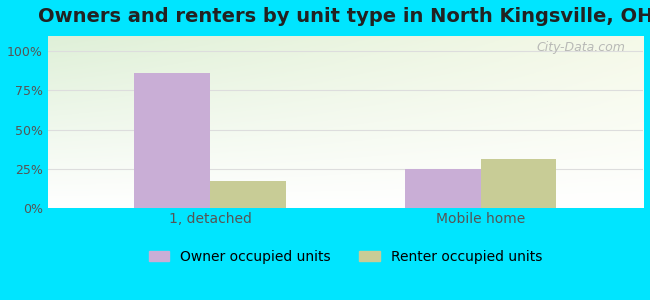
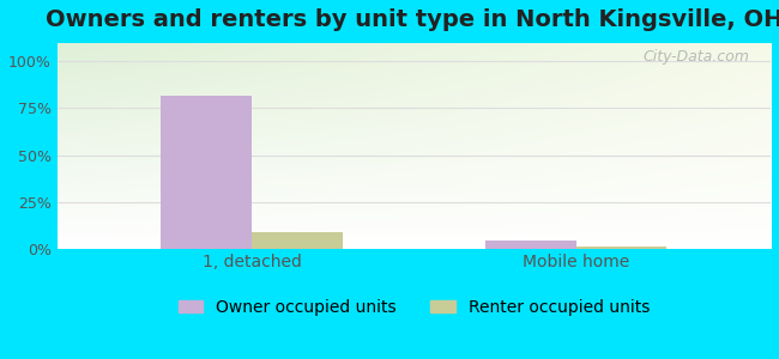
Owner occupied units/1, detached: 86% -> 82%
Renter occupied units/1, detached: 17% -> 9%
Owner occupied units/Mobile home: 25% -> 4%
Renter occupied units/Mobile home: 31% -> 1%
